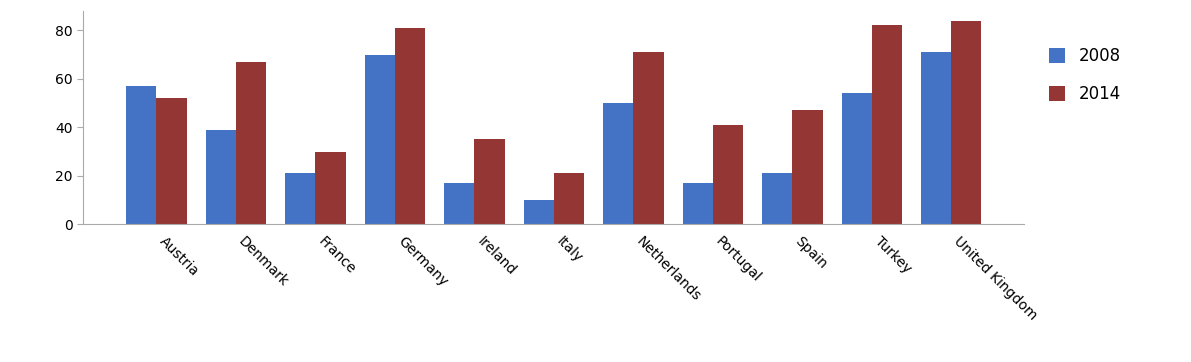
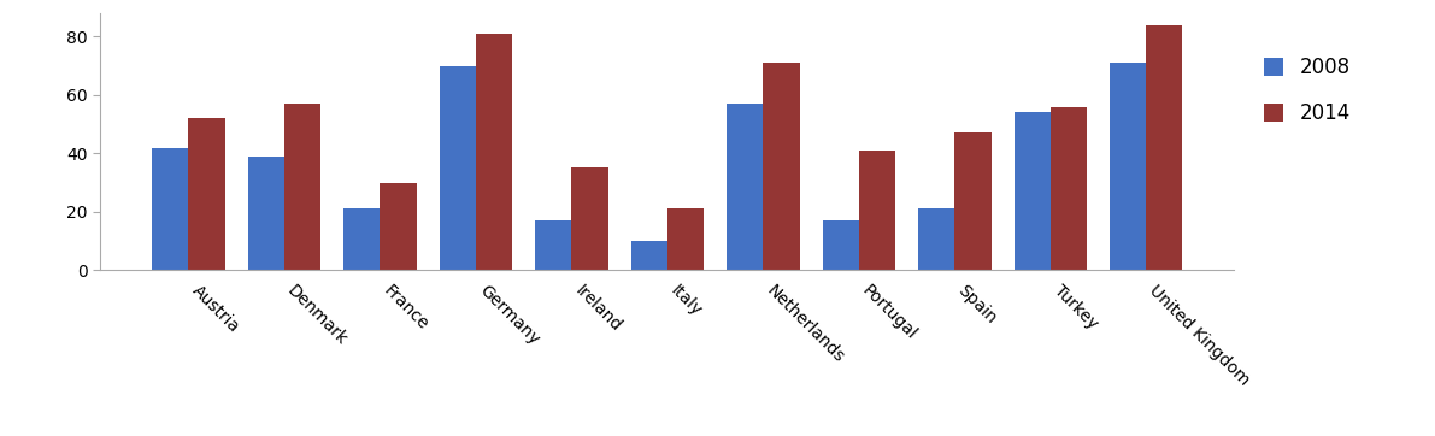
2008/Austria: 57 -> 42
2014/Denmark: 67 -> 57
2008/Netherlands: 50 -> 57
2014/Turkey: 82 -> 56
